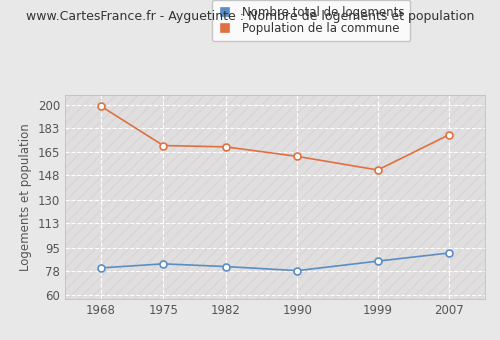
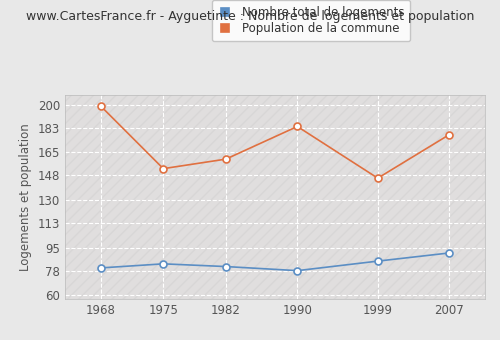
Population de la commune/1975: 170 -> 153
Population de la commune/1982: 169 -> 160
Population de la commune/1990: 162 -> 184
Population de la commune/1999: 152 -> 146
